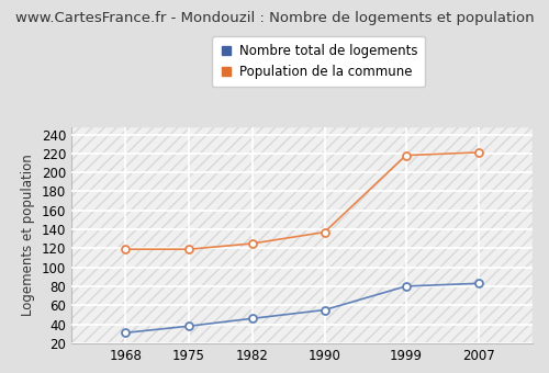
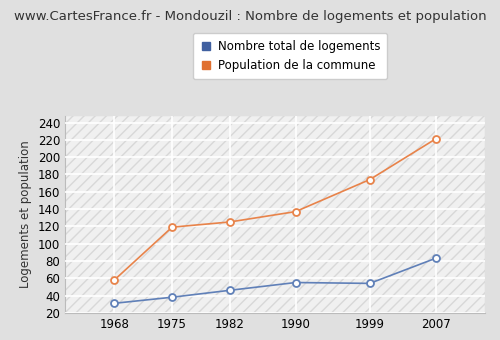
Population de la commune/1968: 119 -> 58
Nombre total de logements/1999: 80 -> 54
Population de la commune/1999: 218 -> 174
